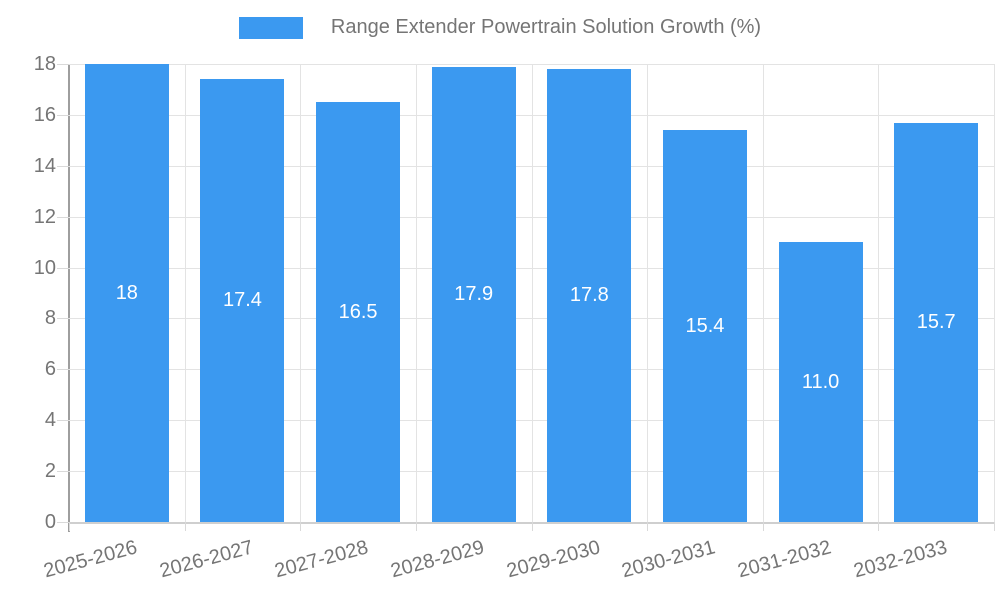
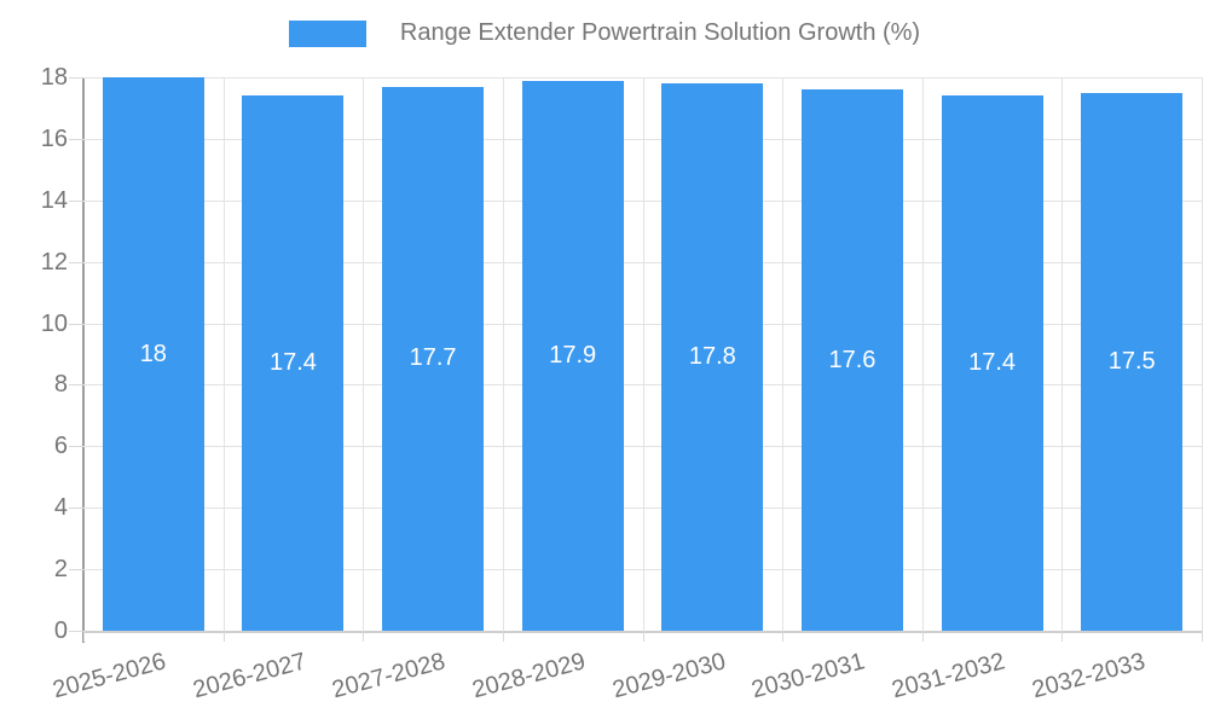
2027-2028: 16.5 -> 17.7
2030-2031: 15.4 -> 17.6
2031-2032: 11.0 -> 17.4
2032-2033: 15.7 -> 17.5
